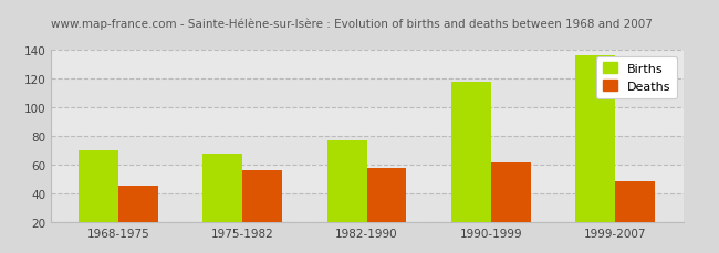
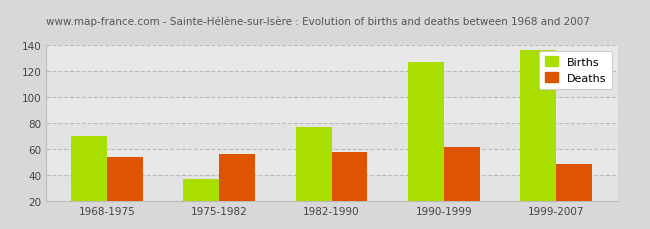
Deaths/1968-1975: 46 -> 54
Births/1975-1982: 68 -> 37
Births/1990-1999: 118 -> 127
